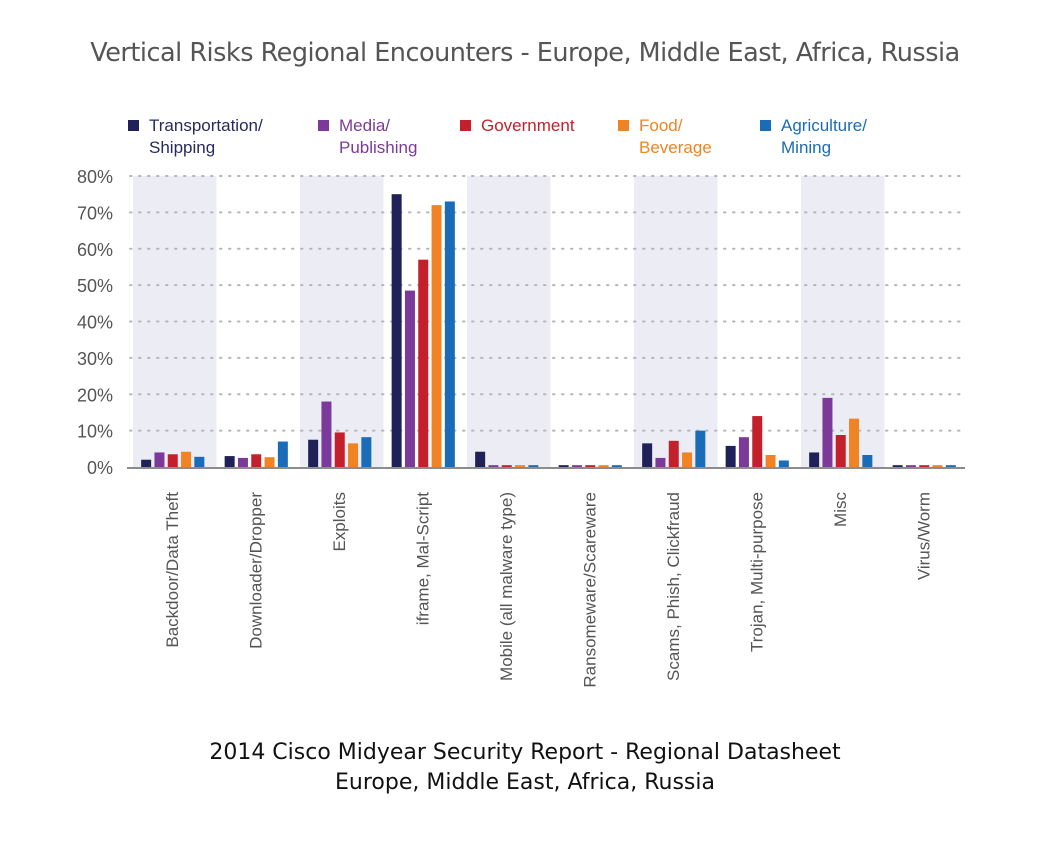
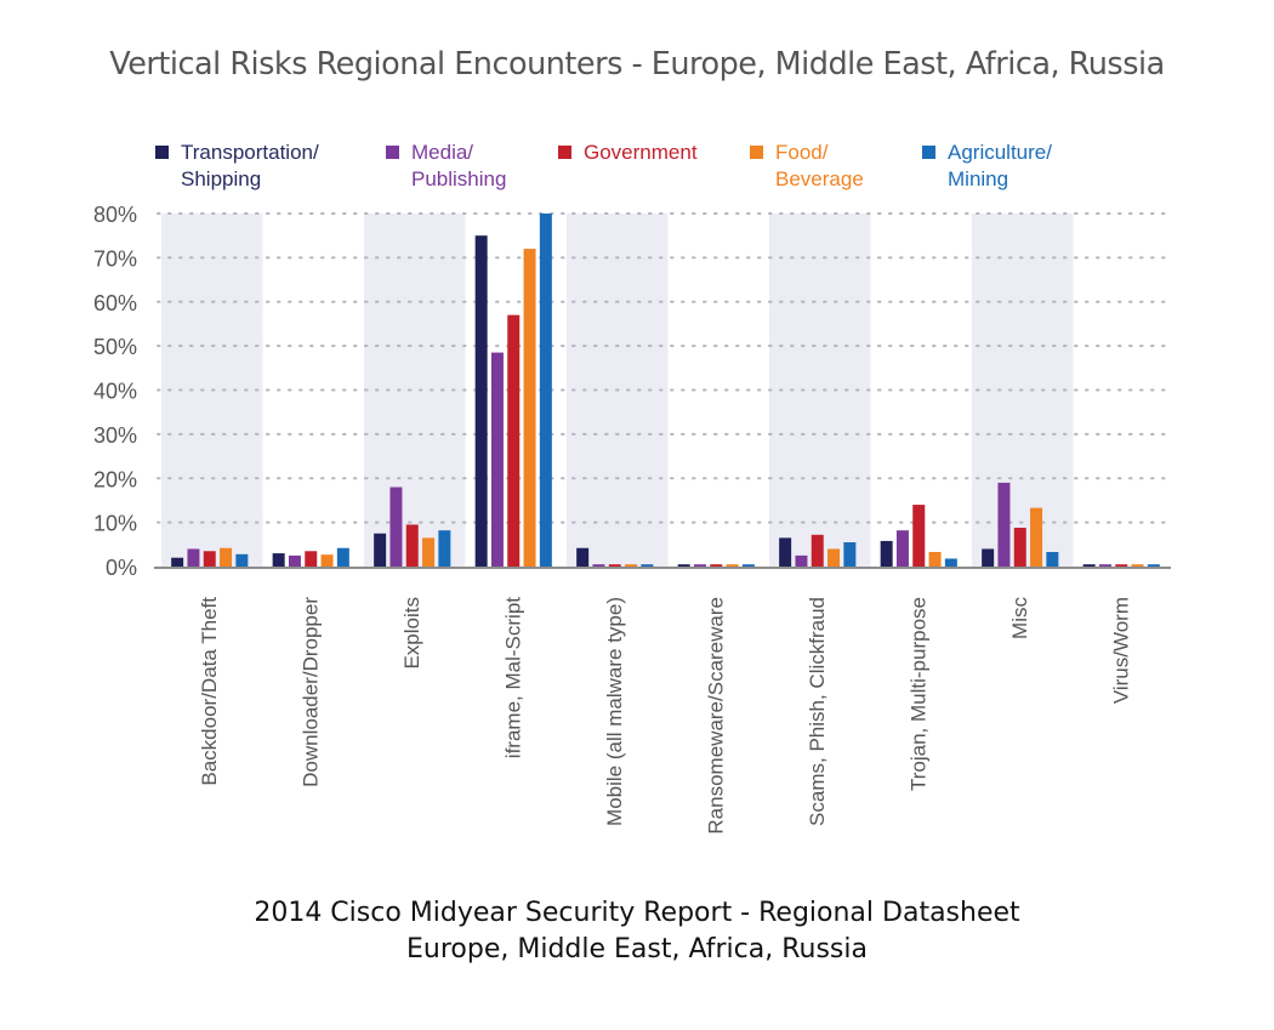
Agriculture/ Mining/Downloader/Dropper: 7% -> 4%
Agriculture/ Mining/iframe, Mal-Script: 73% -> 80%
Agriculture/ Mining/Scams, Phish, Clickfraud: 10% -> 6%
